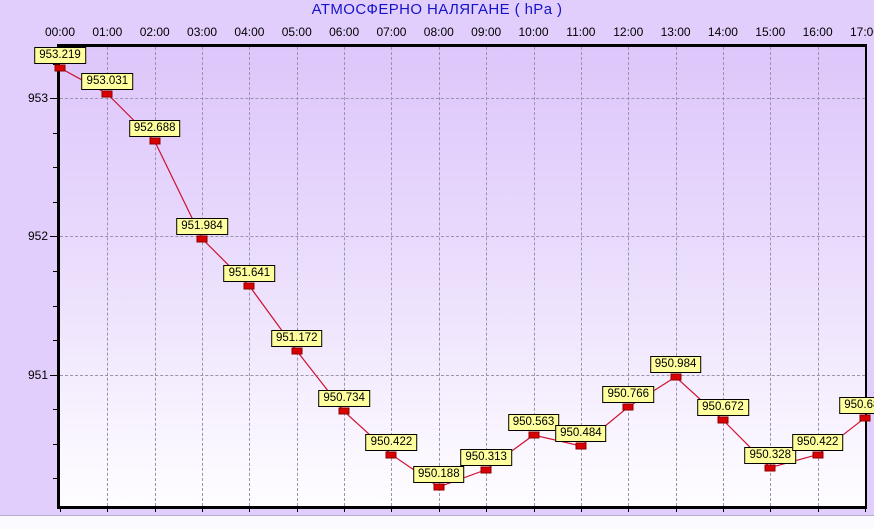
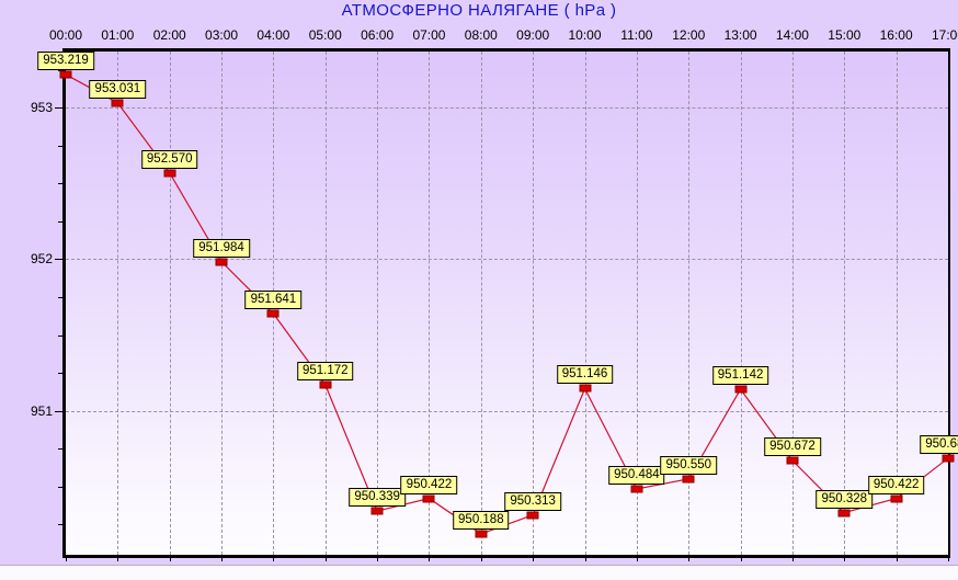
02:00: 952.688 -> 952.570
06:00: 950.734 -> 950.339
10:00: 950.563 -> 951.146
12:00: 950.766 -> 950.550
13:00: 950.984 -> 951.142
